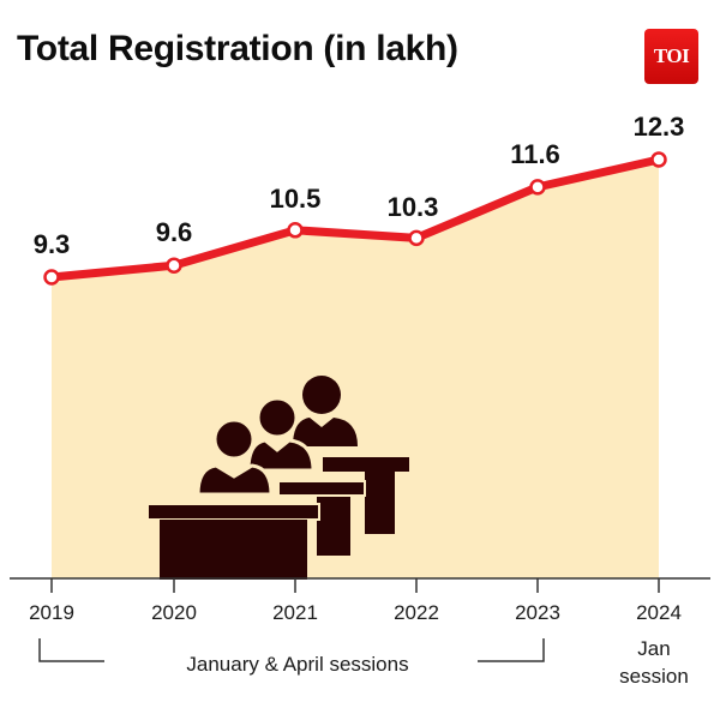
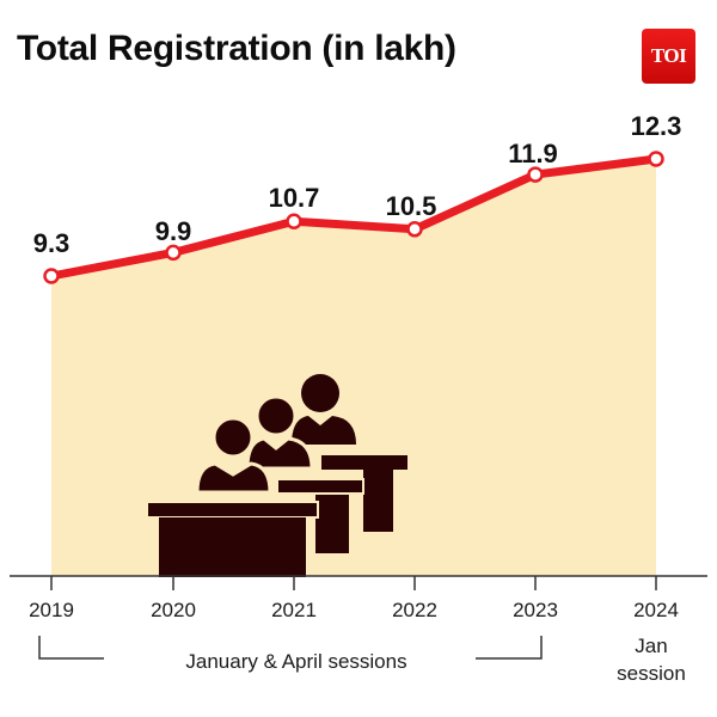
2020: 9.6 -> 9.9
2021: 10.5 -> 10.7
2022: 10.3 -> 10.5
2023: 11.6 -> 11.9
